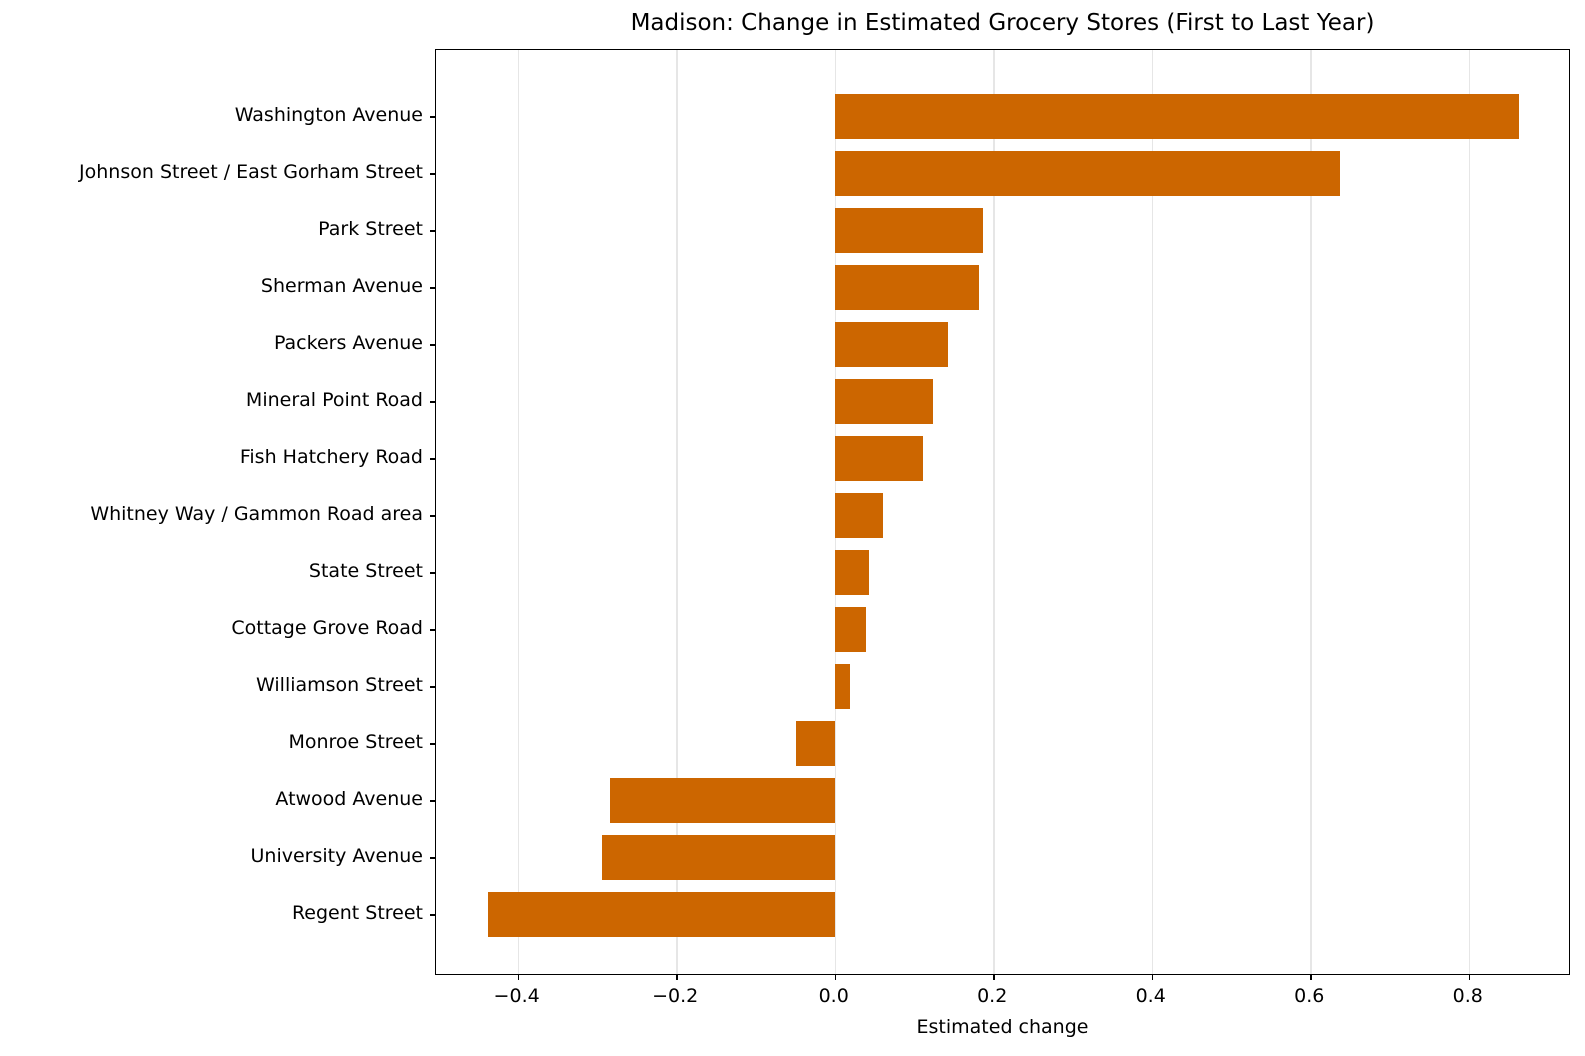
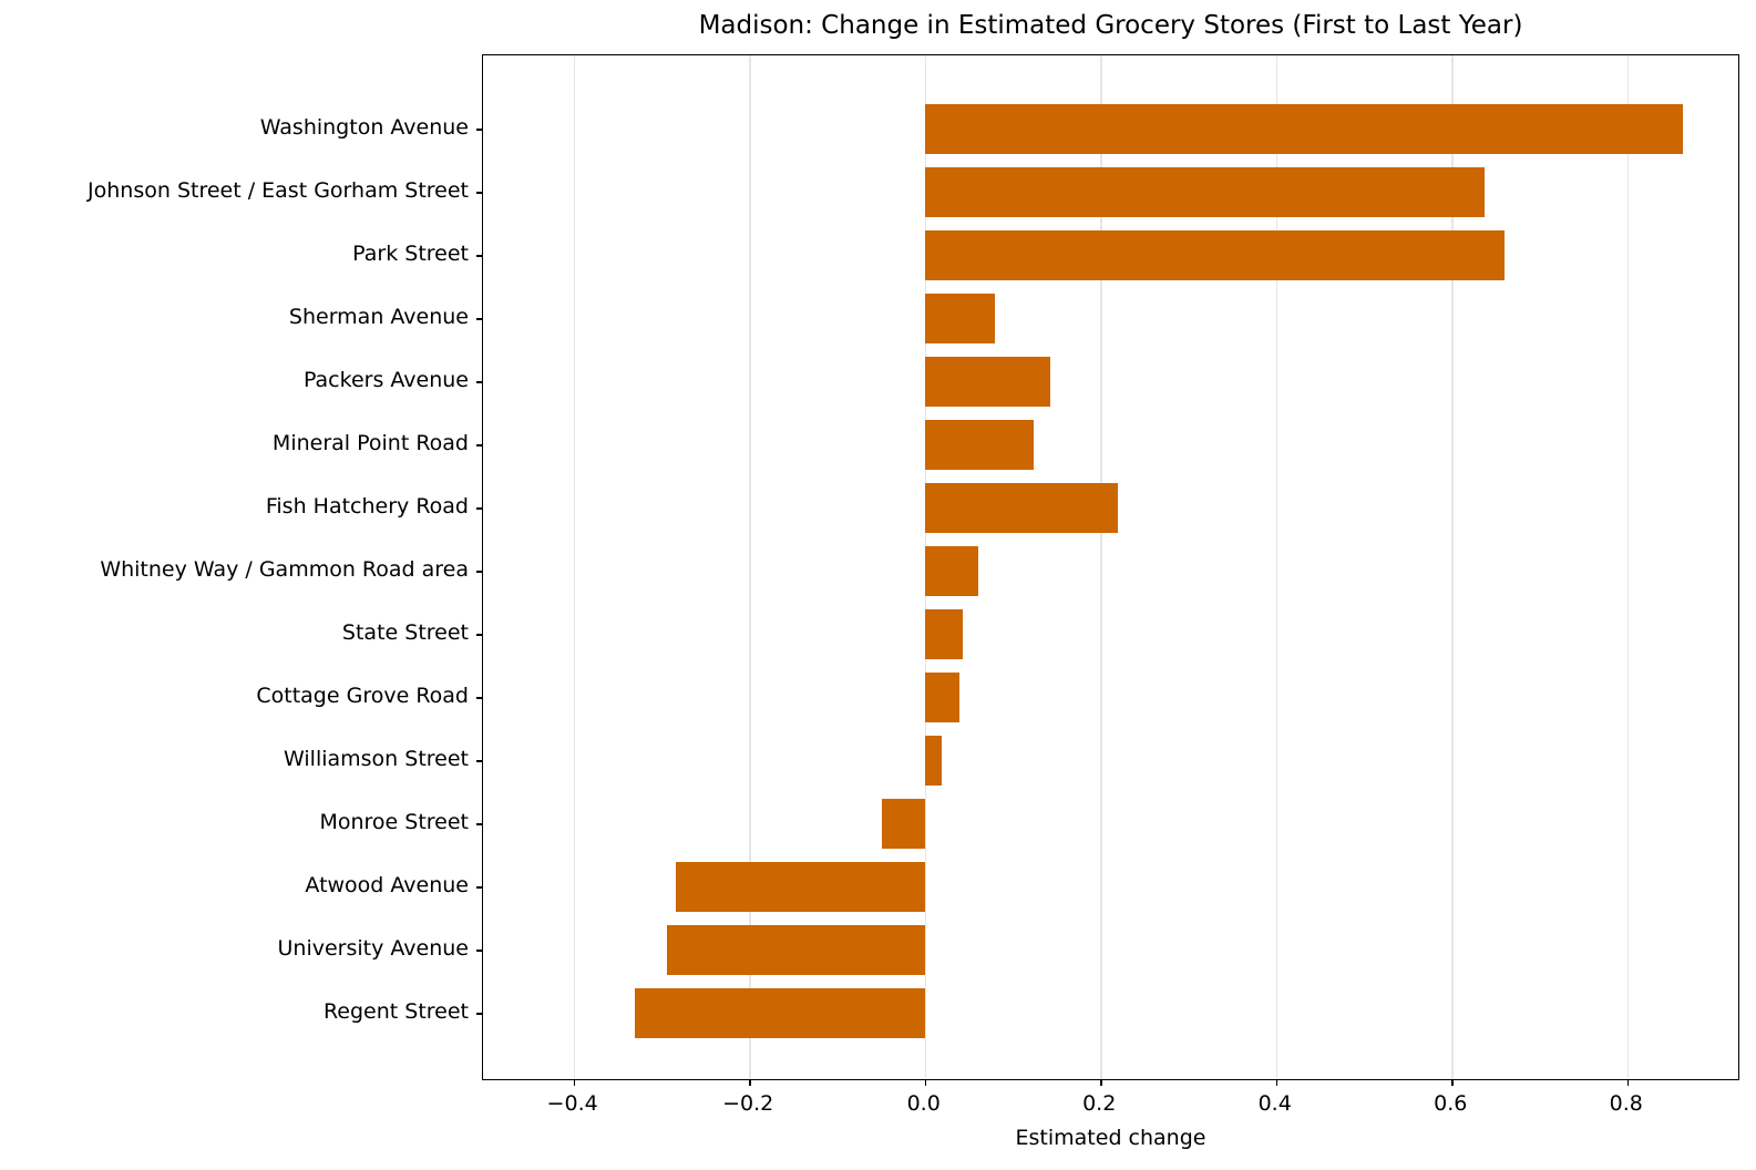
Park Street: 0.19 -> 0.66
Sherman Avenue: 0.18 -> 0.08
Fish Hatchery Road: 0.11 -> 0.22
Regent Street: -0.44 -> -0.33
